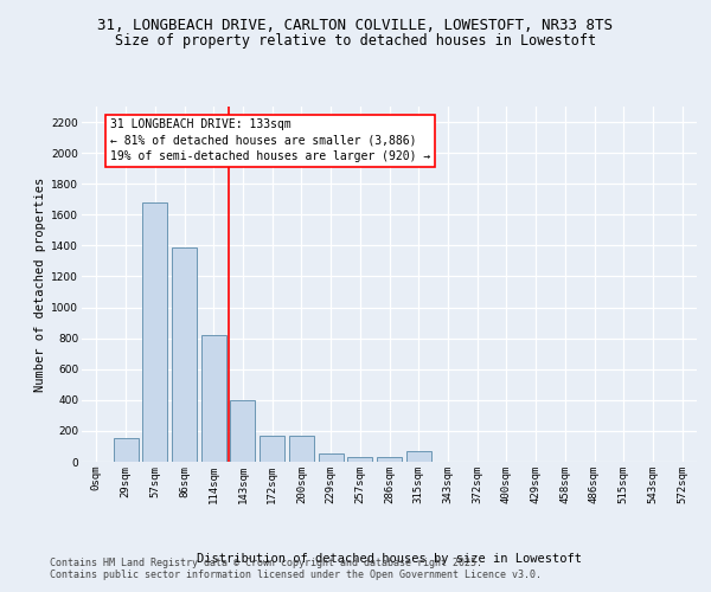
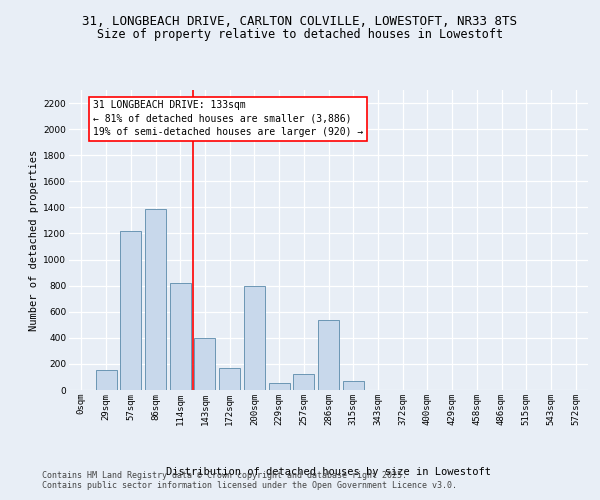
57sqm: 1680 -> 1220
200sqm: 170 -> 800
257sqm: 30 -> 120
286sqm: 30 -> 540
